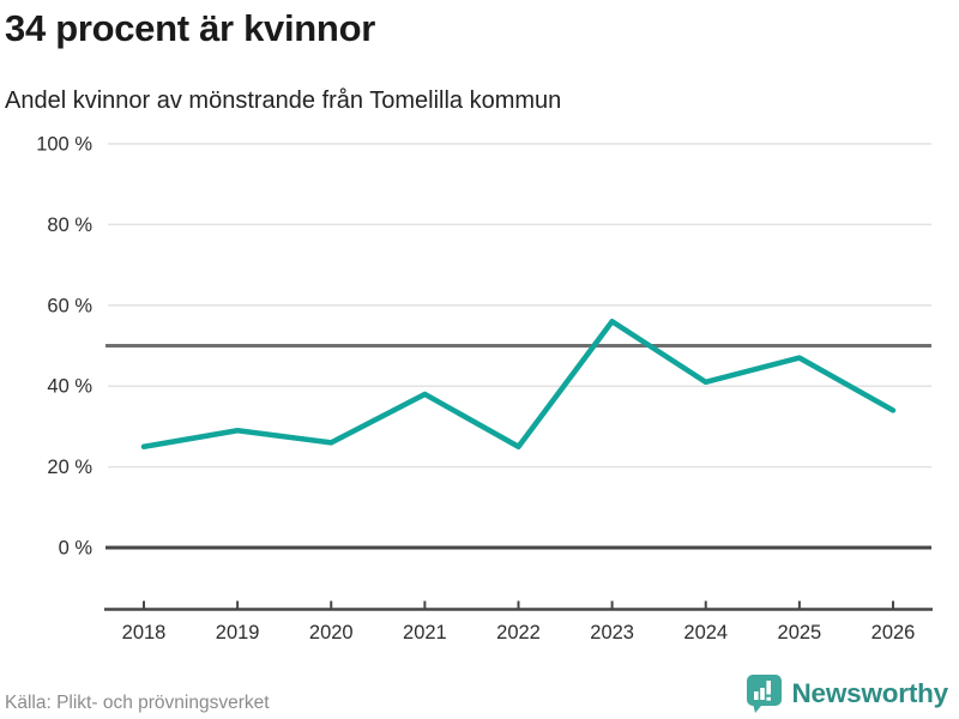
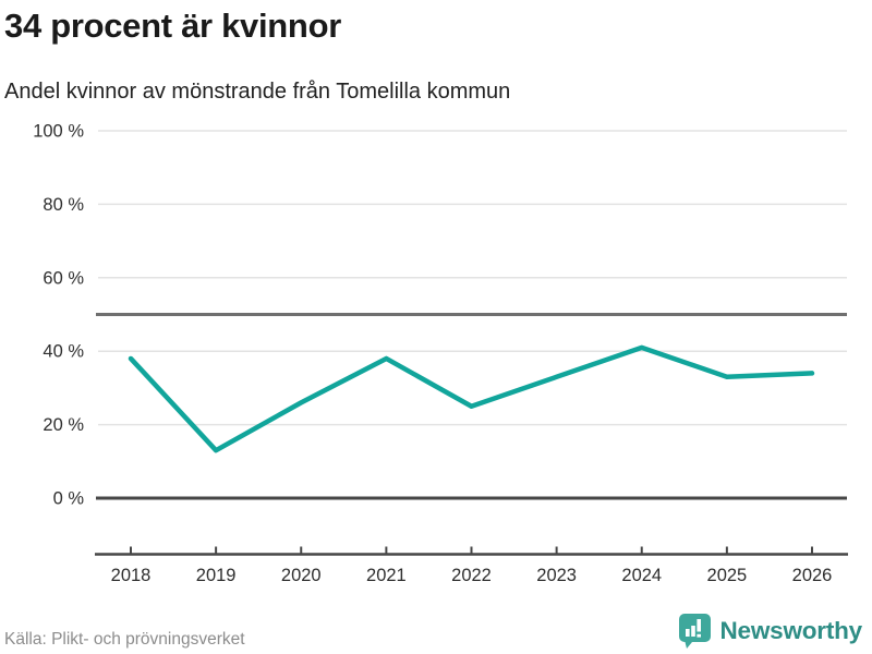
2018: 25% -> 38%
2019: 29% -> 13%
2023: 56% -> 33%
2025: 47% -> 33%
